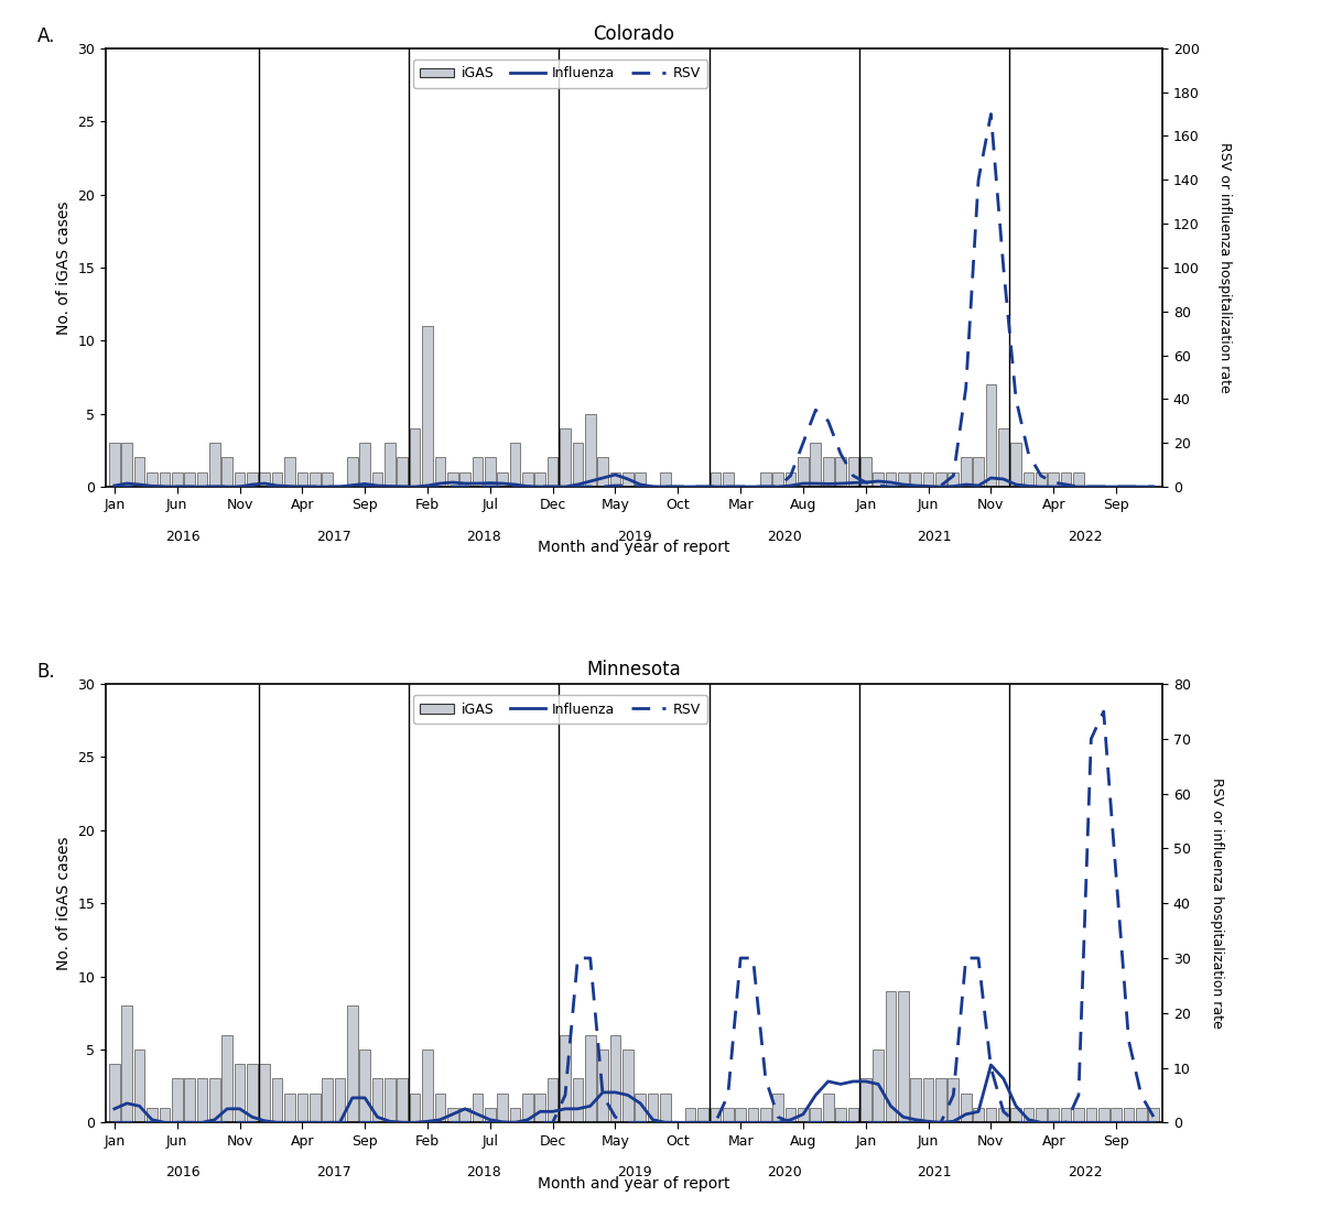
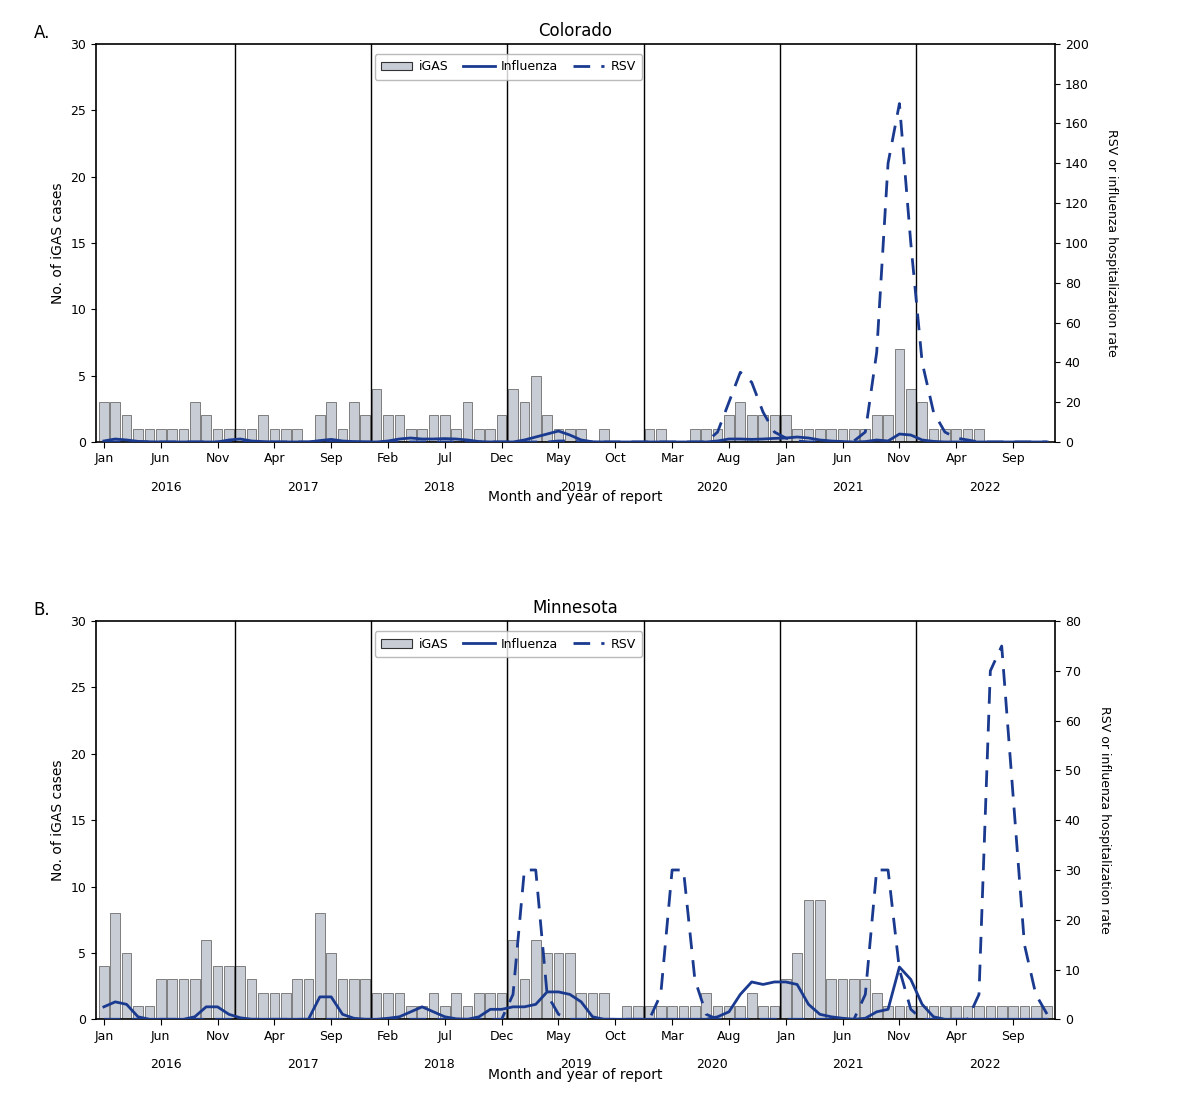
Colorado/iGAS/Feb: 11 -> 2
Minnesota/iGAS/Feb: 5 -> 2
Minnesota/iGAS/Dec: 3 -> 2
Minnesota/iGAS/May: 6 -> 5
